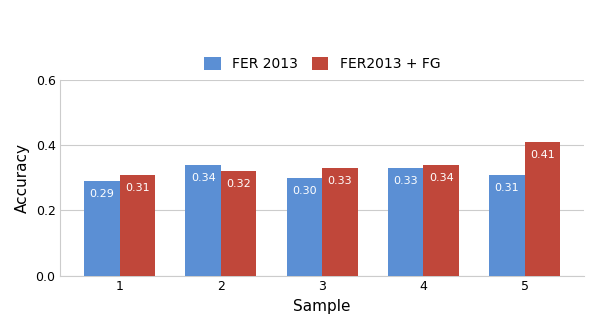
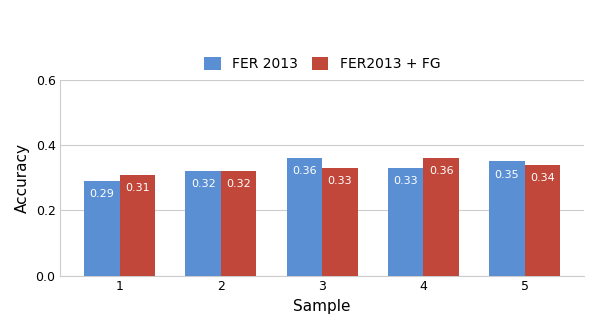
FER 2013/2: 0.34 -> 0.32
FER 2013/3: 0.30 -> 0.36
FER2013 + FG/4: 0.34 -> 0.36
FER 2013/5: 0.31 -> 0.35
FER2013 + FG/5: 0.41 -> 0.34
